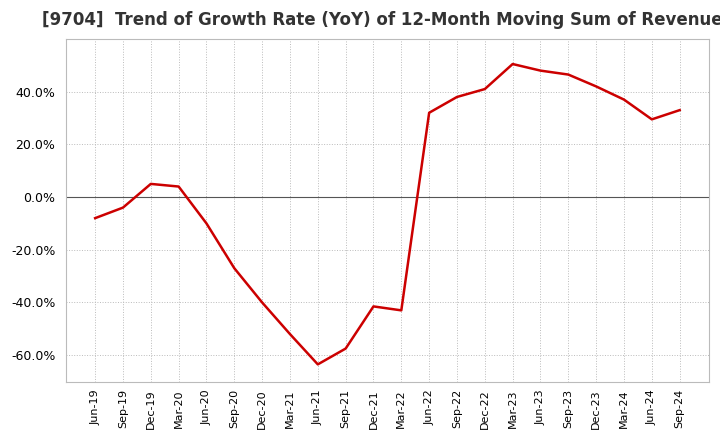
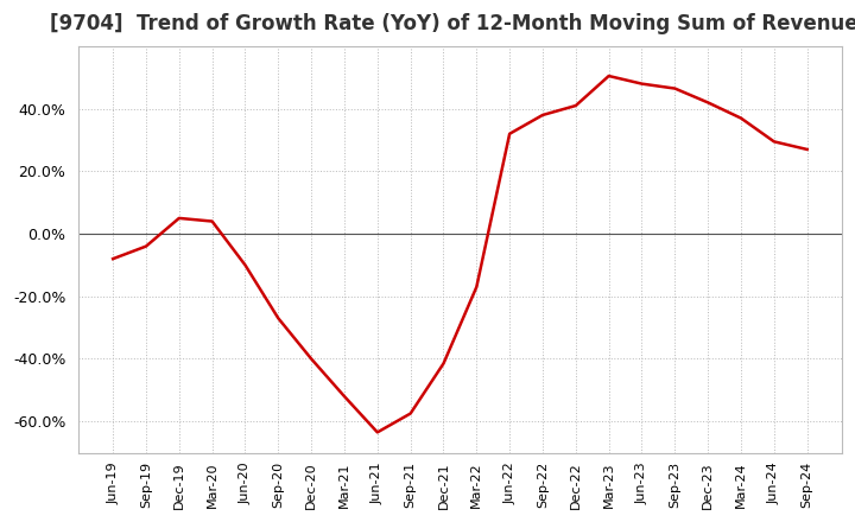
Mar-22: -43.0% -> -17.0%
Sep-24: 33.0% -> 27.0%
